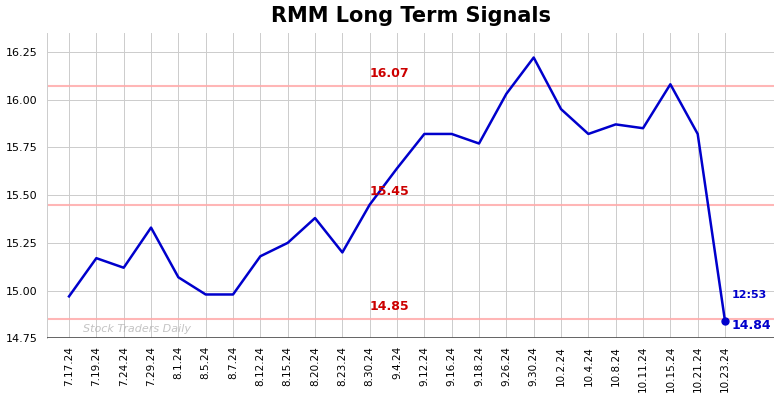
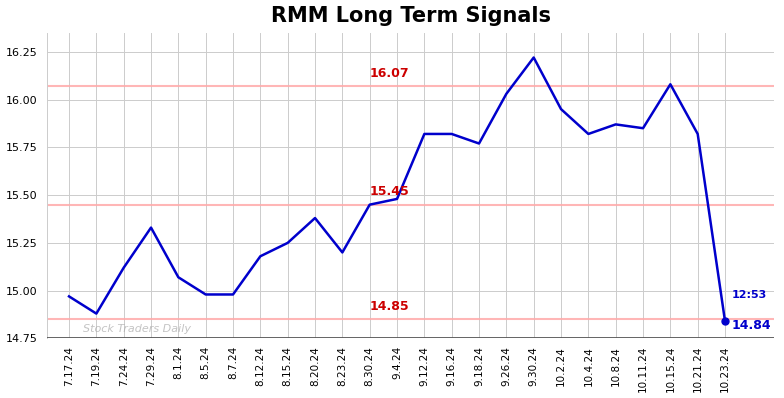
7.19.24: 15.17 -> 14.88
9.4.24: 15.64 -> 15.48
